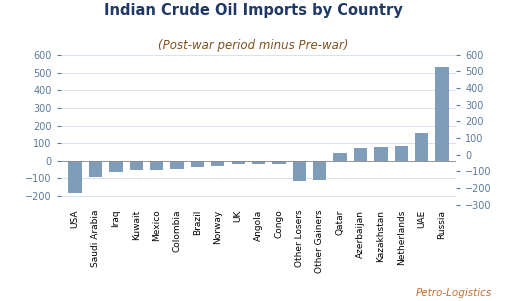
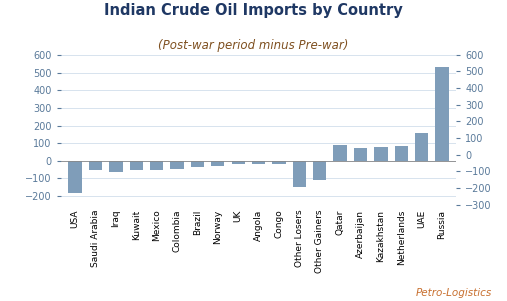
Saudi Arabia: -90 -> -50
Other Losers: -120 -> -150
Qatar: 40 -> 90
